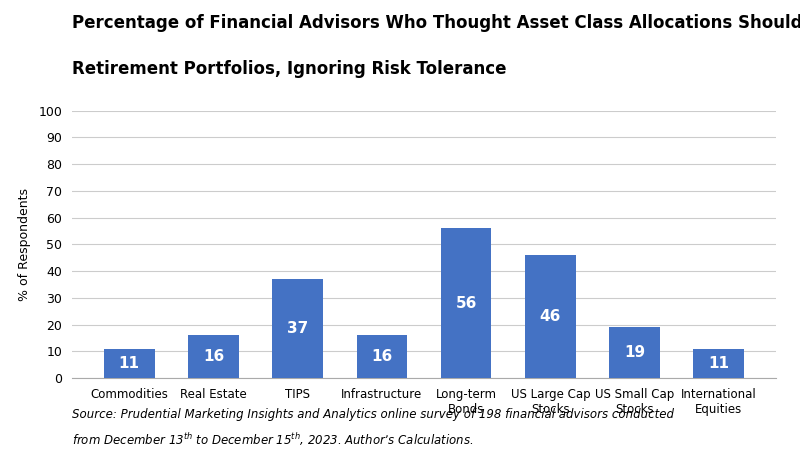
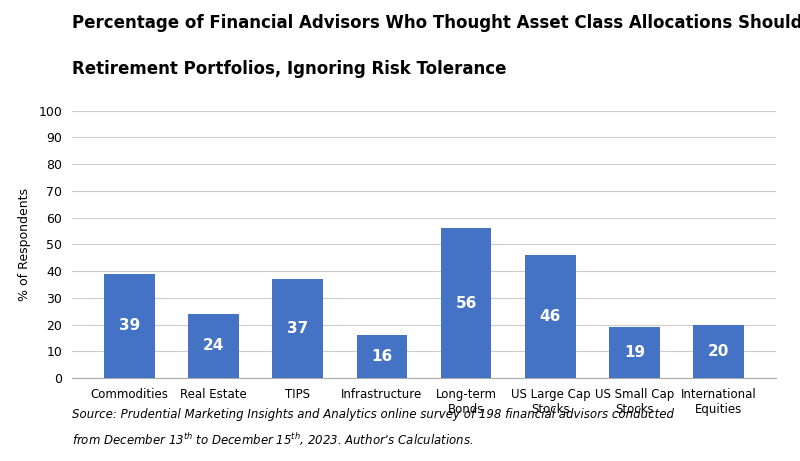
Commodities: 11 -> 39
Real Estate: 16 -> 24
International Equities: 11 -> 20
